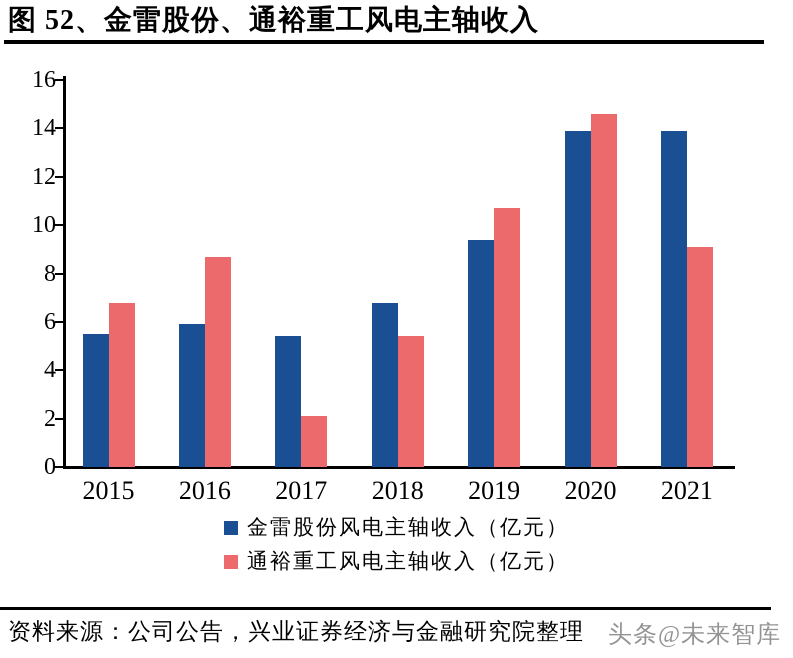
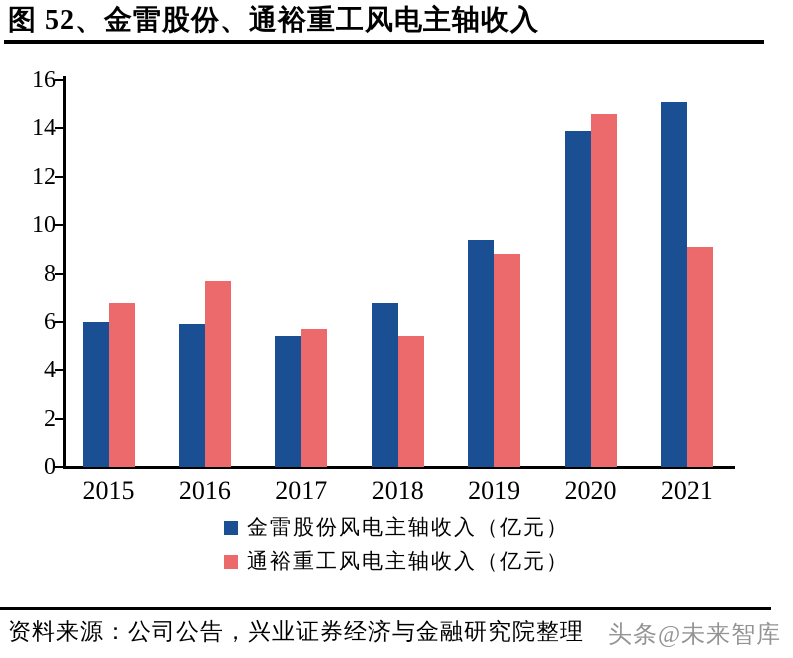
金雷股份风电主轴收入（亿元）/2015: 5.5 -> 6.0
通裕重工风电主轴收入（亿元）/2016: 8.7 -> 7.7
通裕重工风电主轴收入（亿元）/2017: 2.1 -> 5.7
通裕重工风电主轴收入（亿元）/2019: 10.7 -> 8.8
金雷股份风电主轴收入（亿元）/2021: 13.9 -> 15.1
